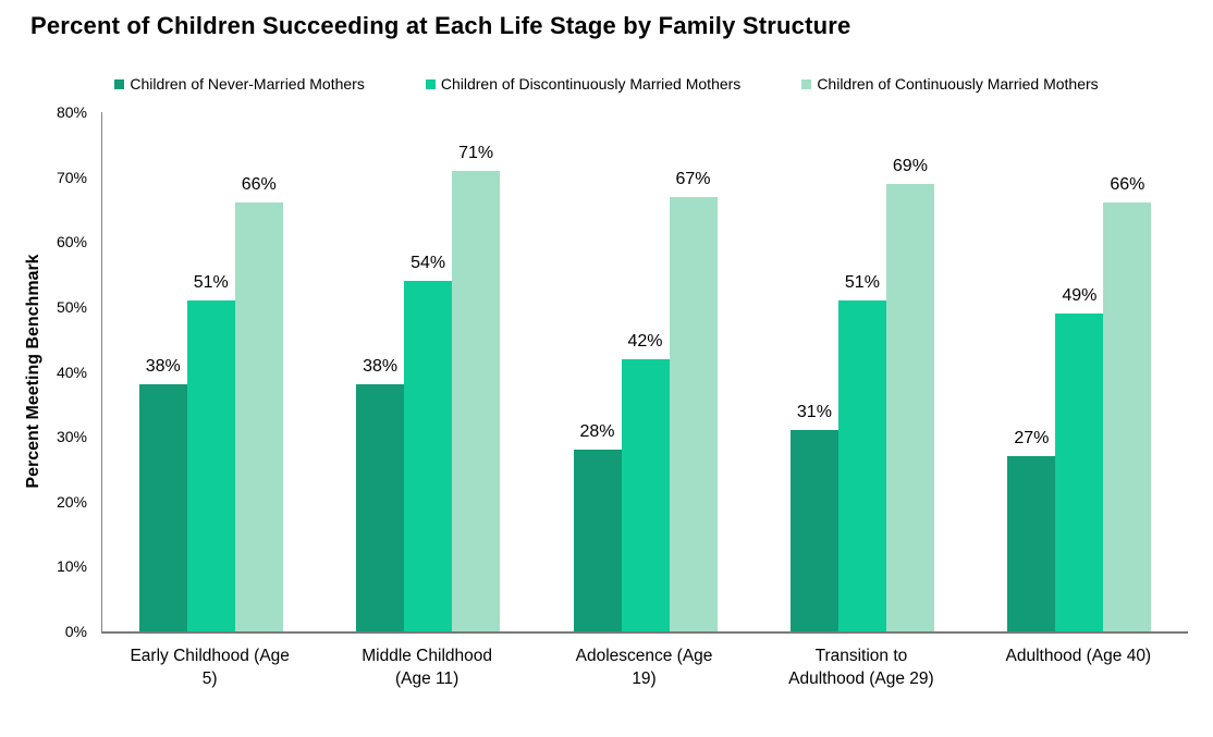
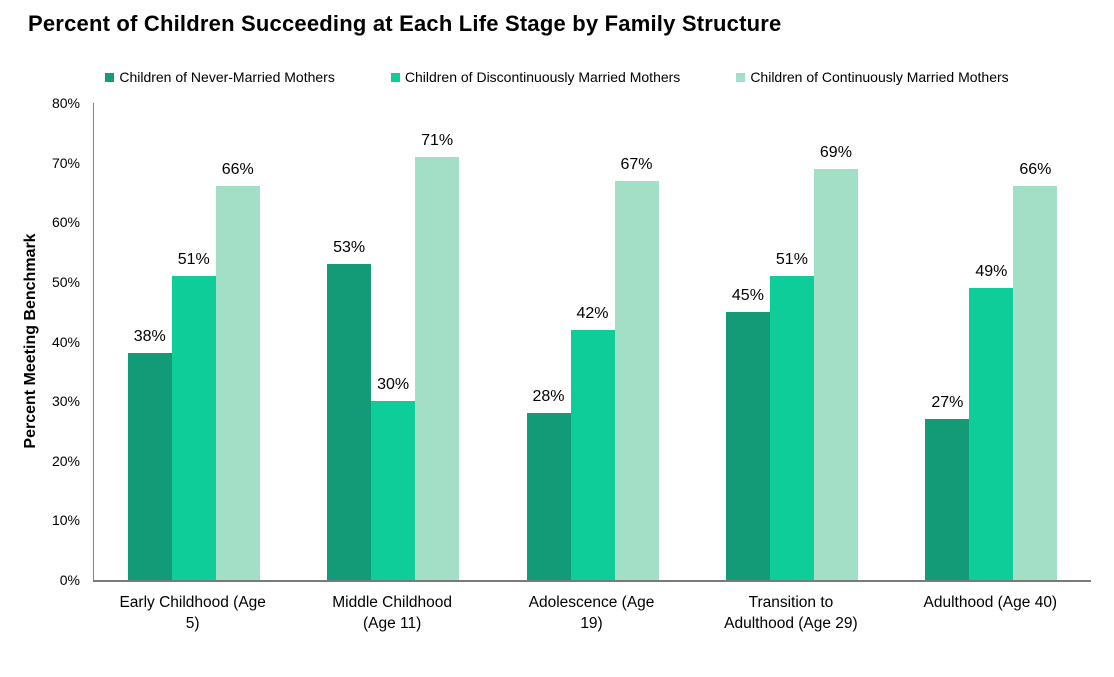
Children of Never-Married Mothers/Middle Childhood (Age 11): 38% -> 53%
Children of Discontinuously Married Mothers/Middle Childhood (Age 11): 54% -> 30%
Children of Never-Married Mothers/Transition to Adulthood (Age 29): 31% -> 45%
